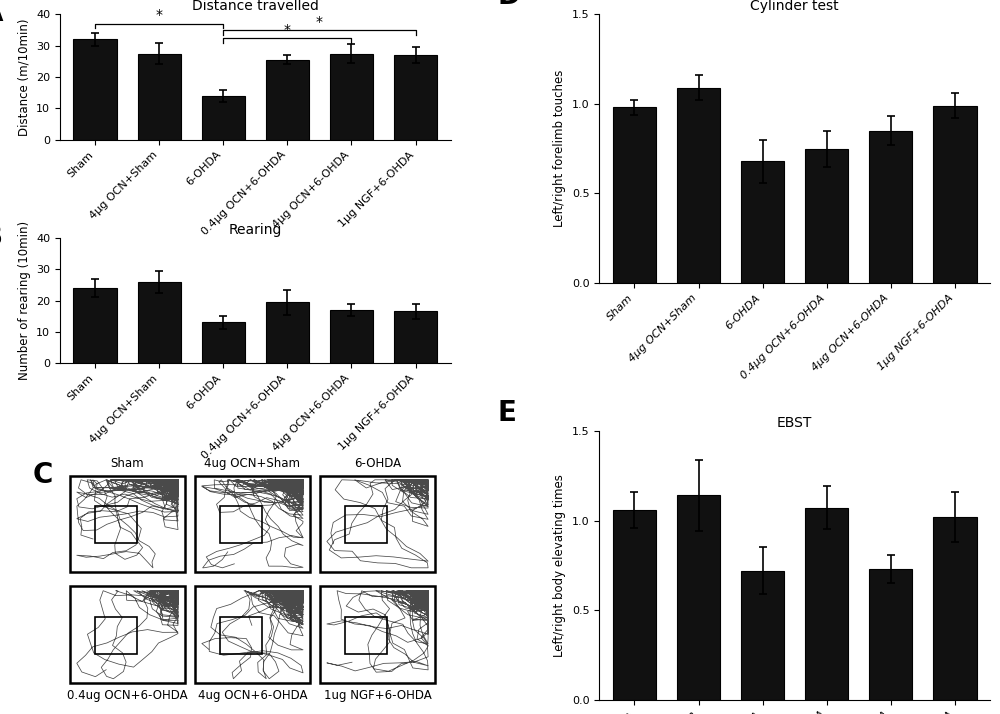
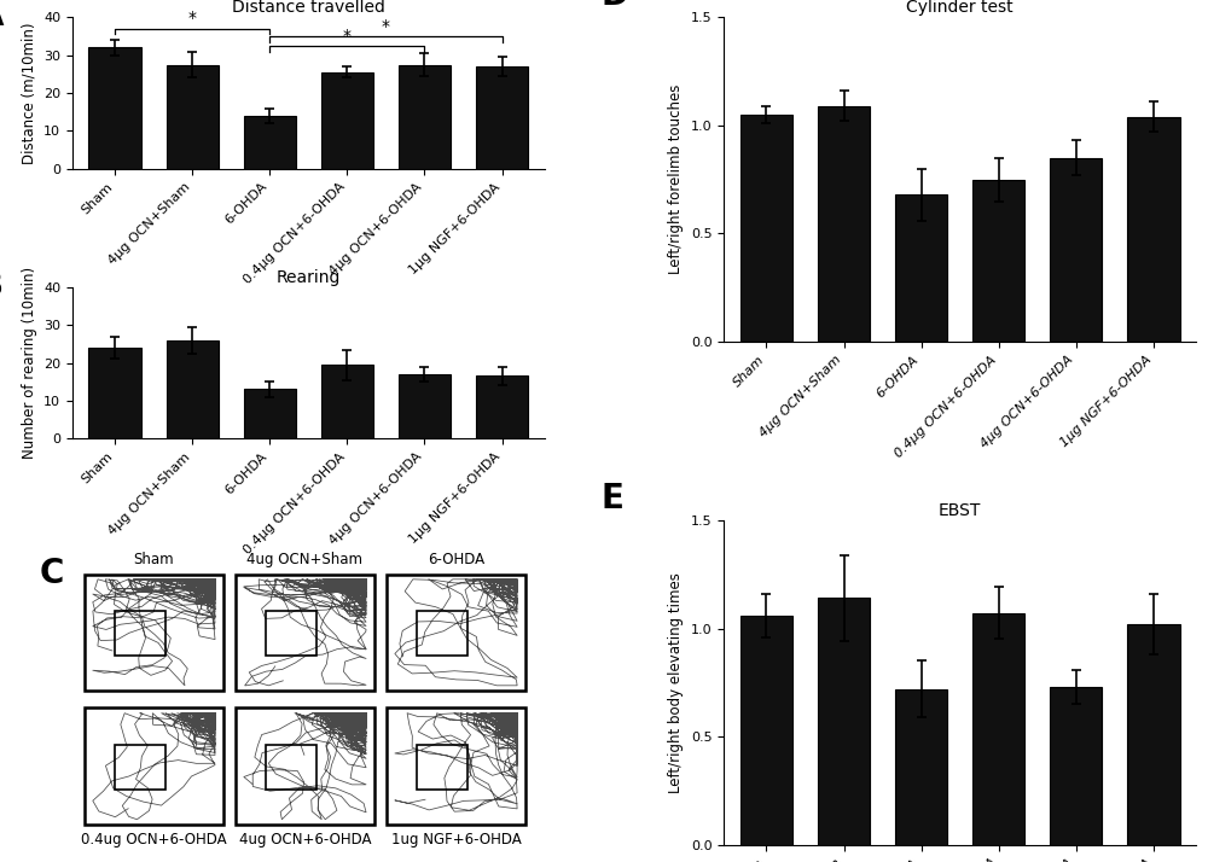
Cylinder test/Sham: 0.98 -> 1.05
Cylinder test/1μg NGF+6-OHDA: 0.99 -> 1.04
